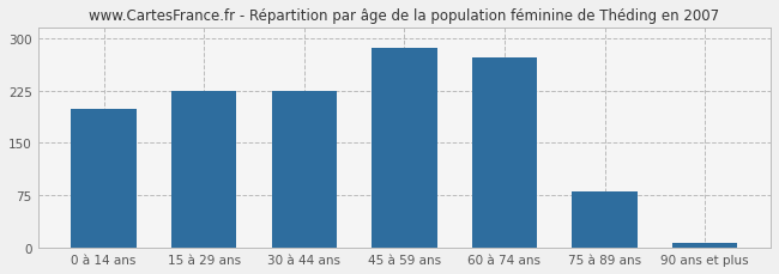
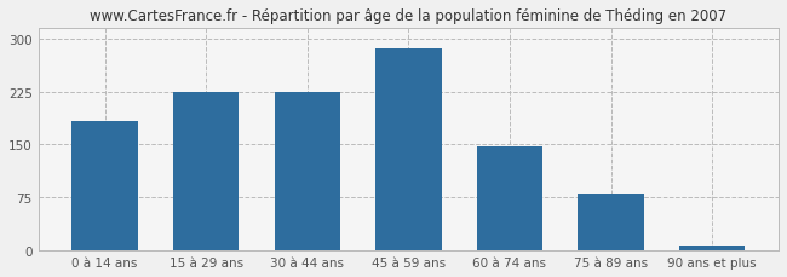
0 à 14 ans: 198 -> 183
60 à 74 ans: 272 -> 148
